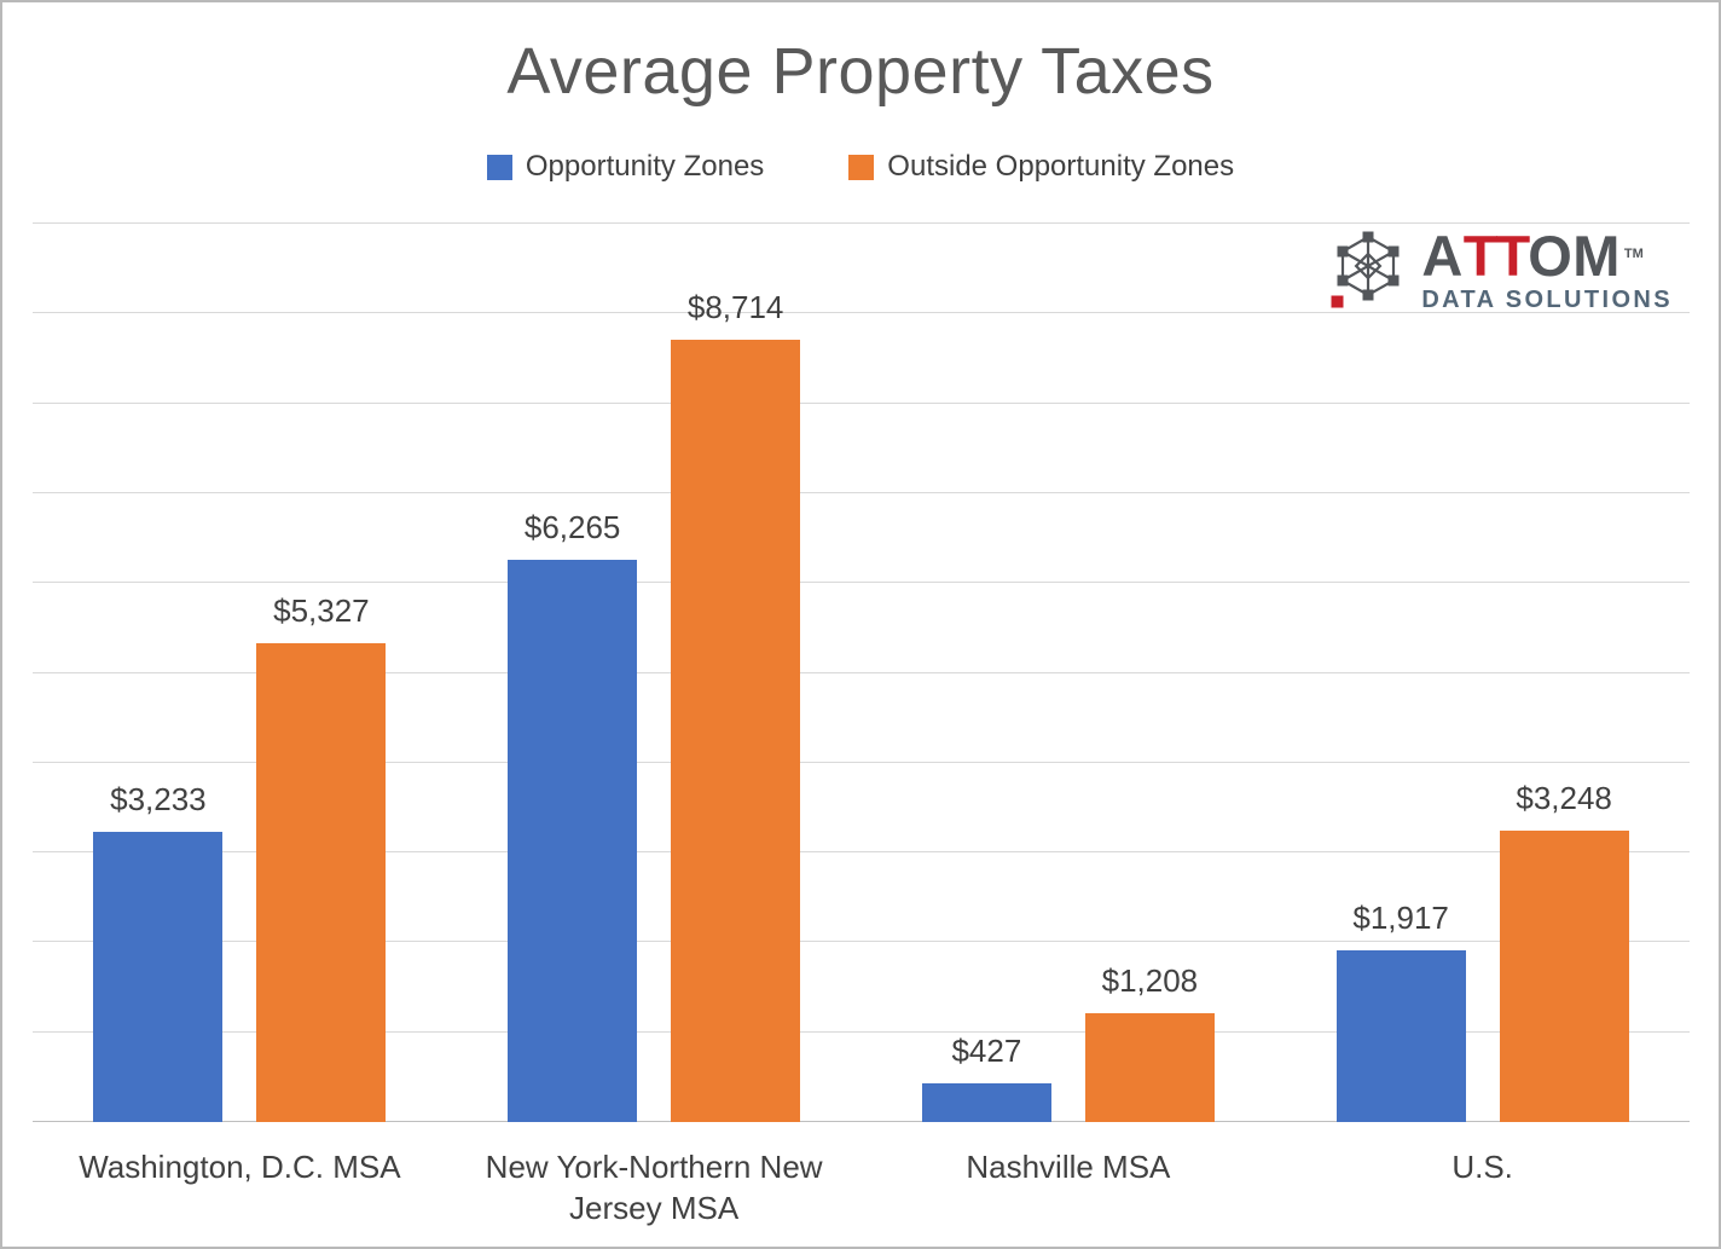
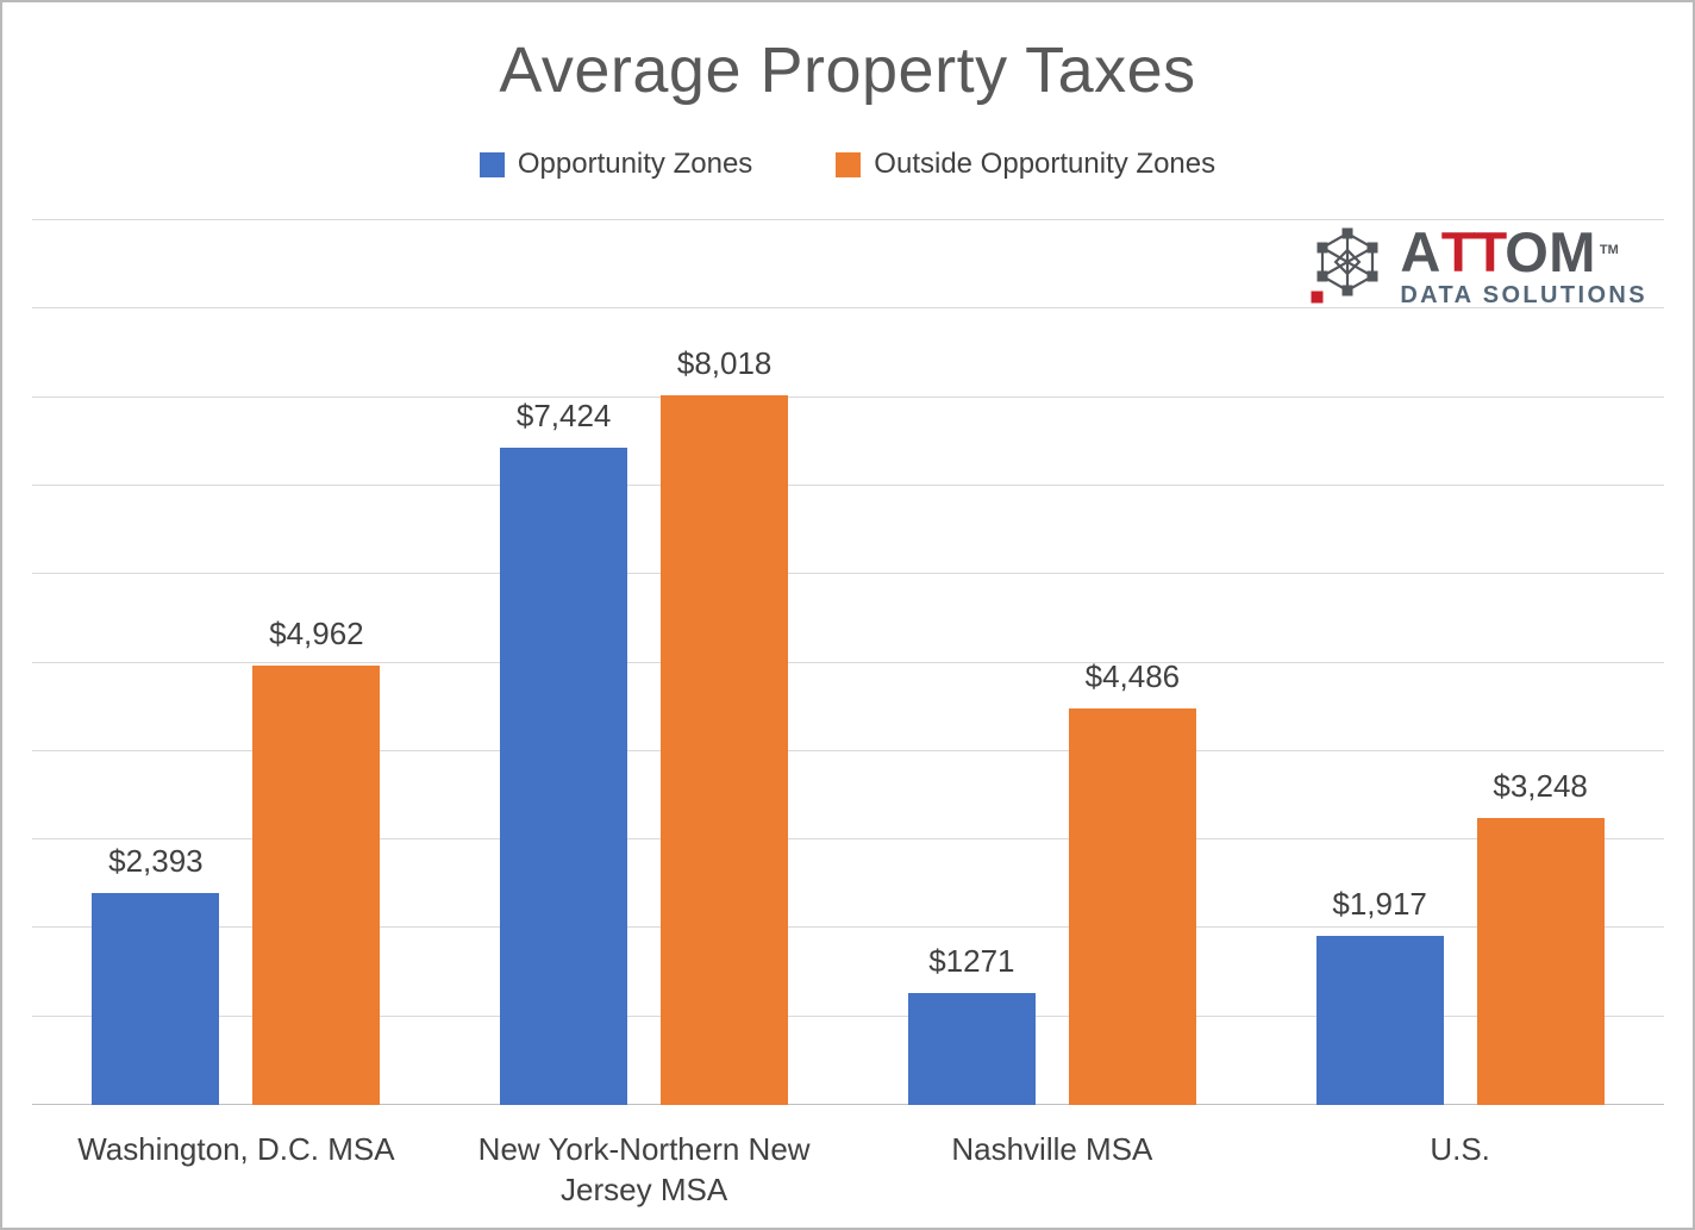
Opportunity Zones/Washington, D.C. MSA: $3,233 -> $2,393
Outside Opportunity Zones/Washington, D.C. MSA: $5,327 -> $4,962
Opportunity Zones/New York-Northern New Jersey MSA: $6,265 -> $7,424
Outside Opportunity Zones/New York-Northern New Jersey MSA: $8,714 -> $8,018
Opportunity Zones/Nashville MSA: $427 -> $1271
Outside Opportunity Zones/Nashville MSA: $1,208 -> $4,486
